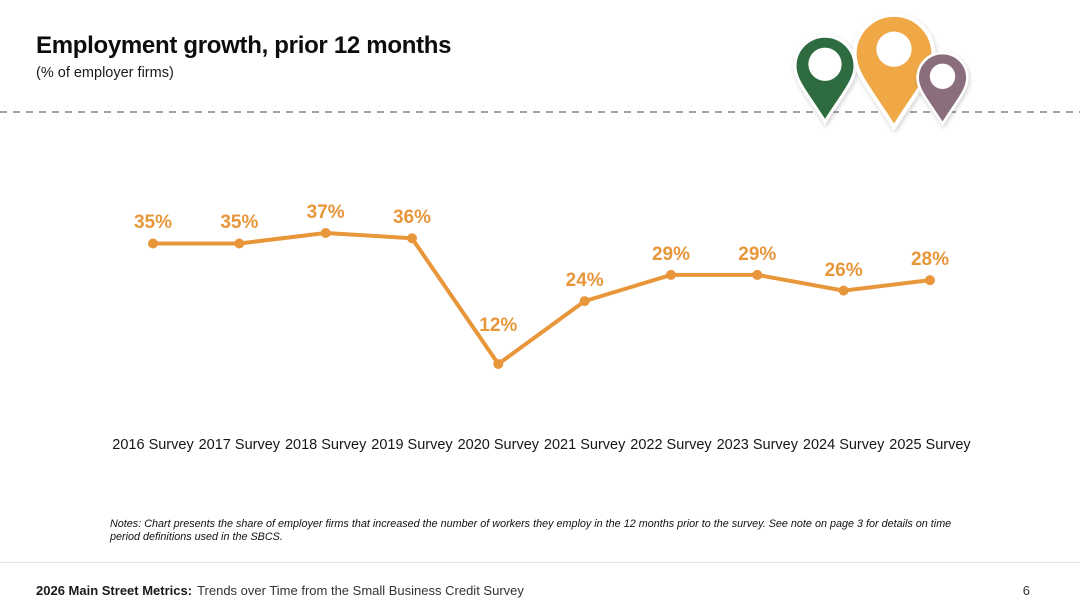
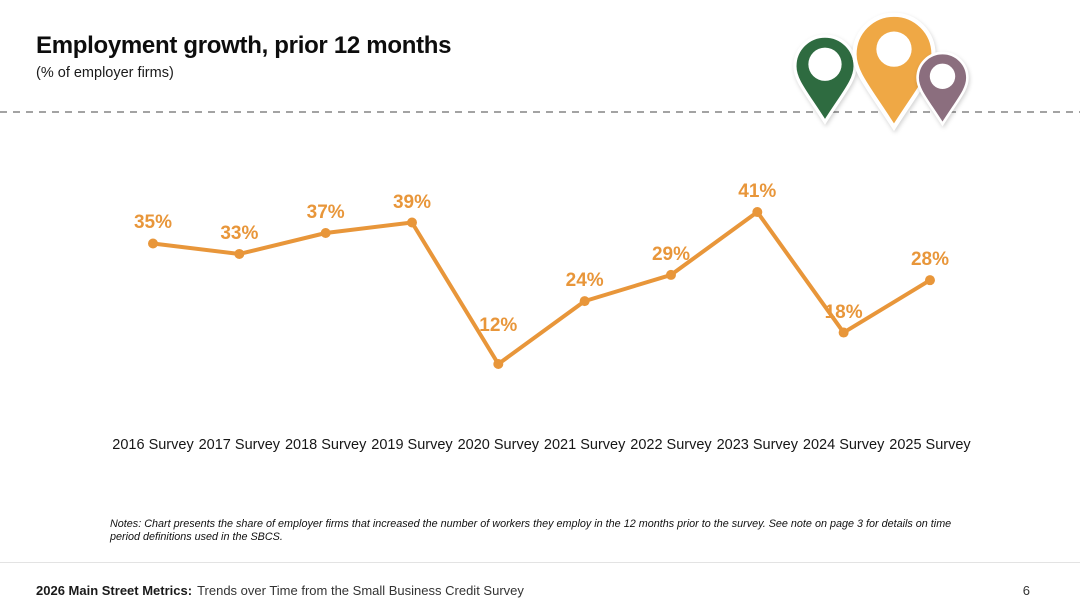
2017 Survey: 35% -> 33%
2019 Survey: 36% -> 39%
2023 Survey: 29% -> 41%
2024 Survey: 26% -> 18%
